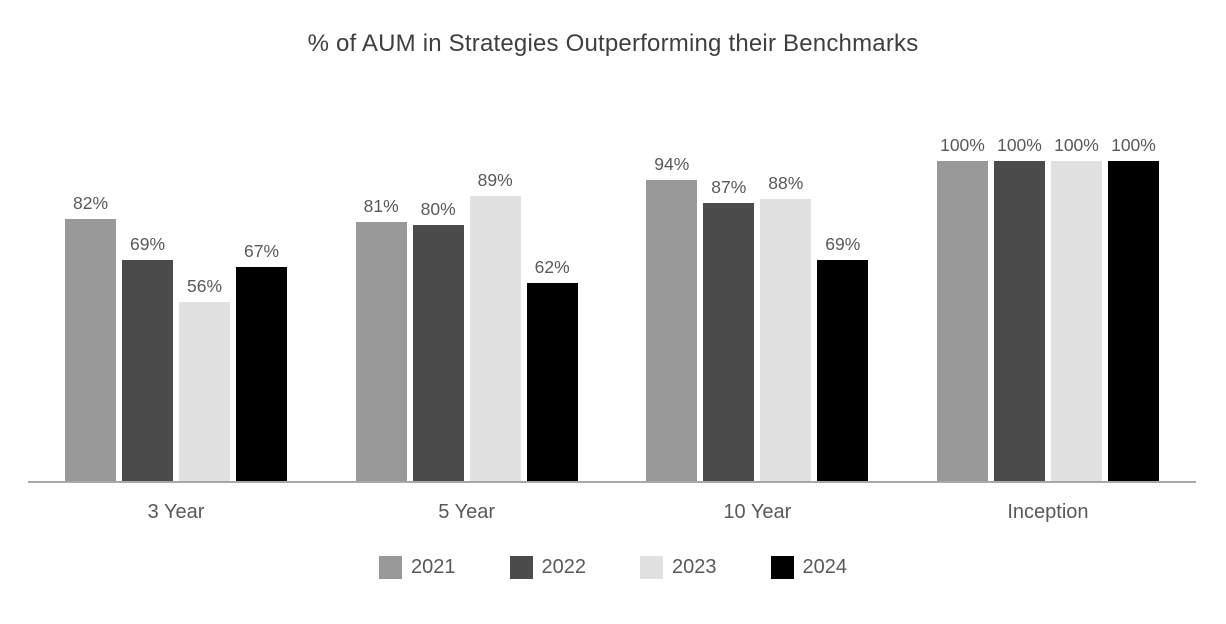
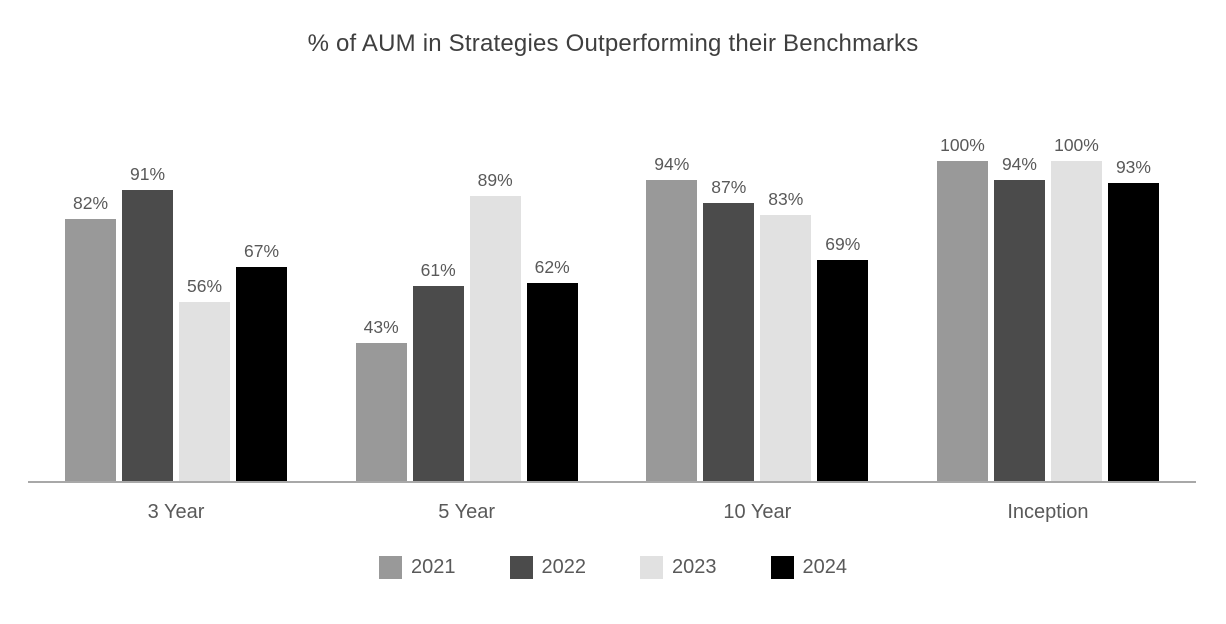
2022/3 Year: 69% -> 91%
2021/5 Year: 81% -> 43%
2022/5 Year: 80% -> 61%
2023/10 Year: 88% -> 83%
2022/Inception: 100% -> 94%
2024/Inception: 100% -> 93%
